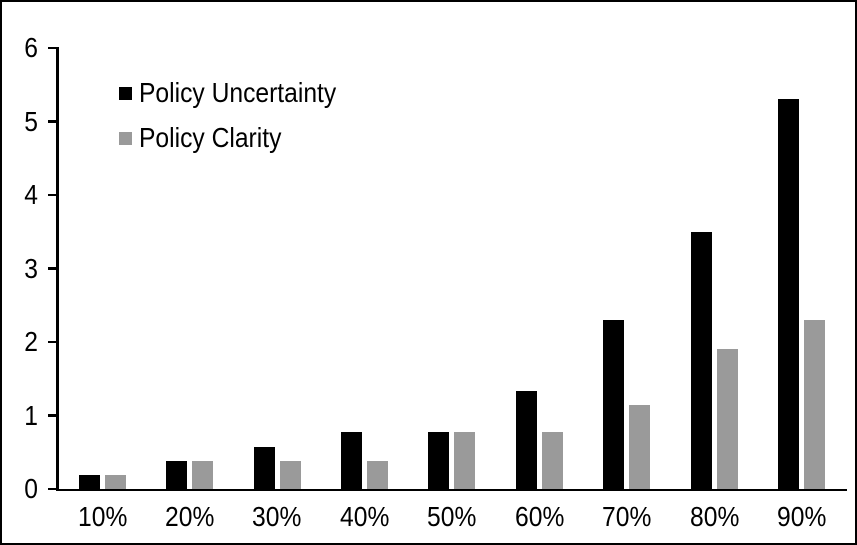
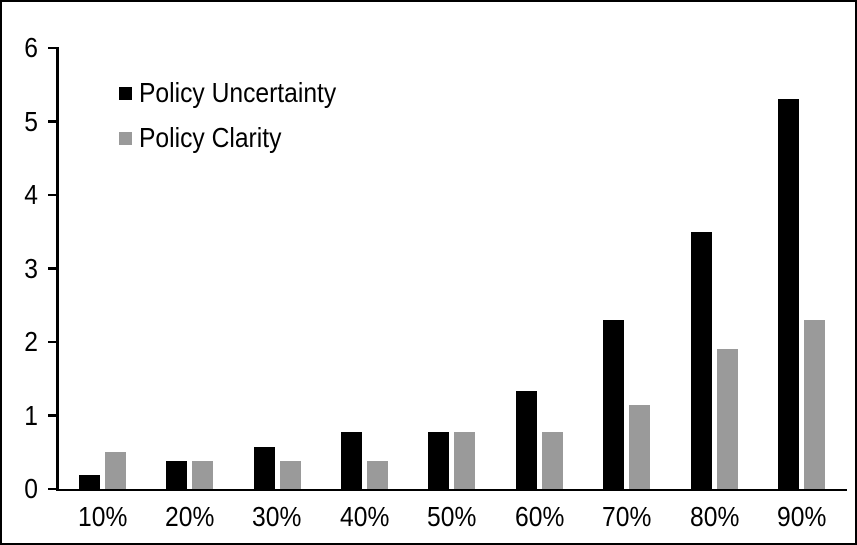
Policy Clarity/10%: 0.2 -> 0.5
